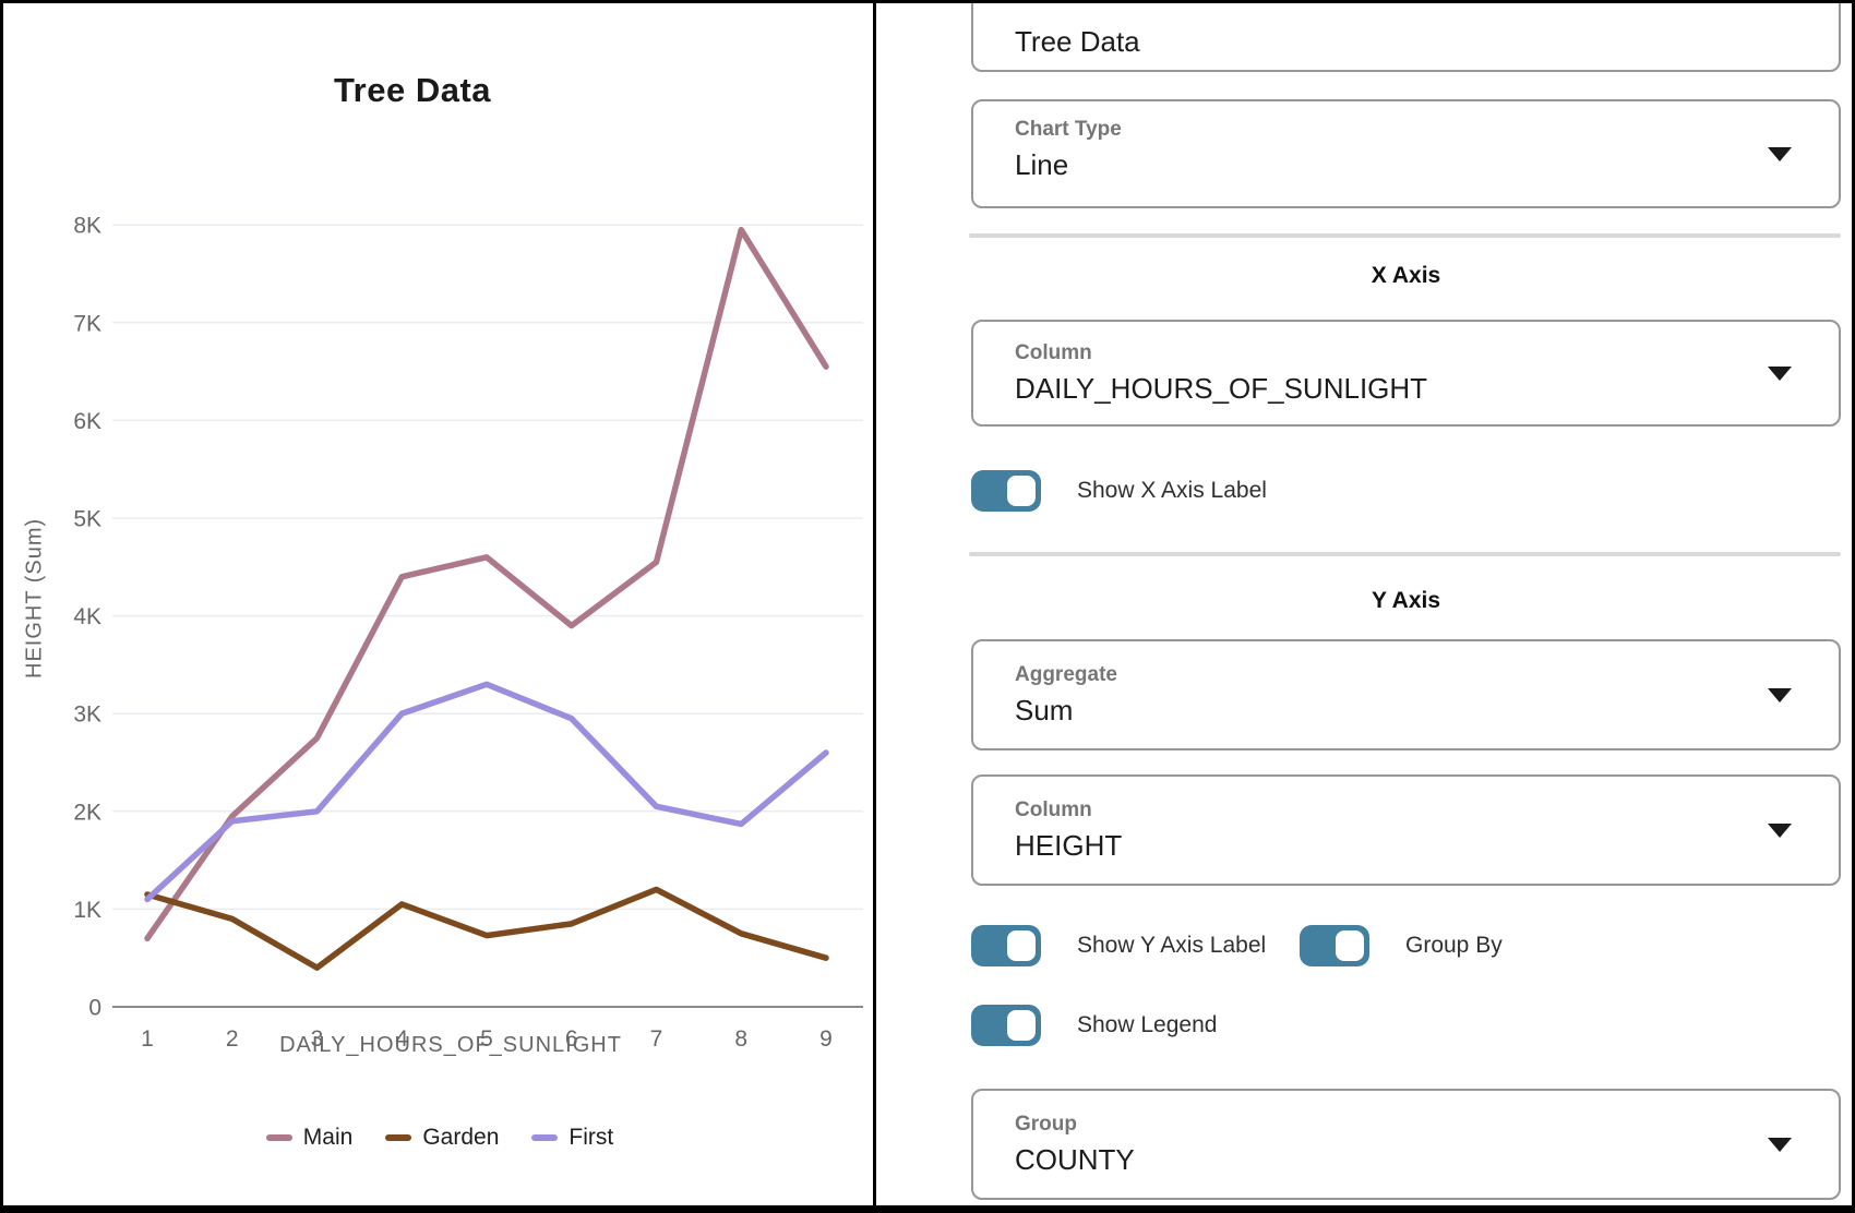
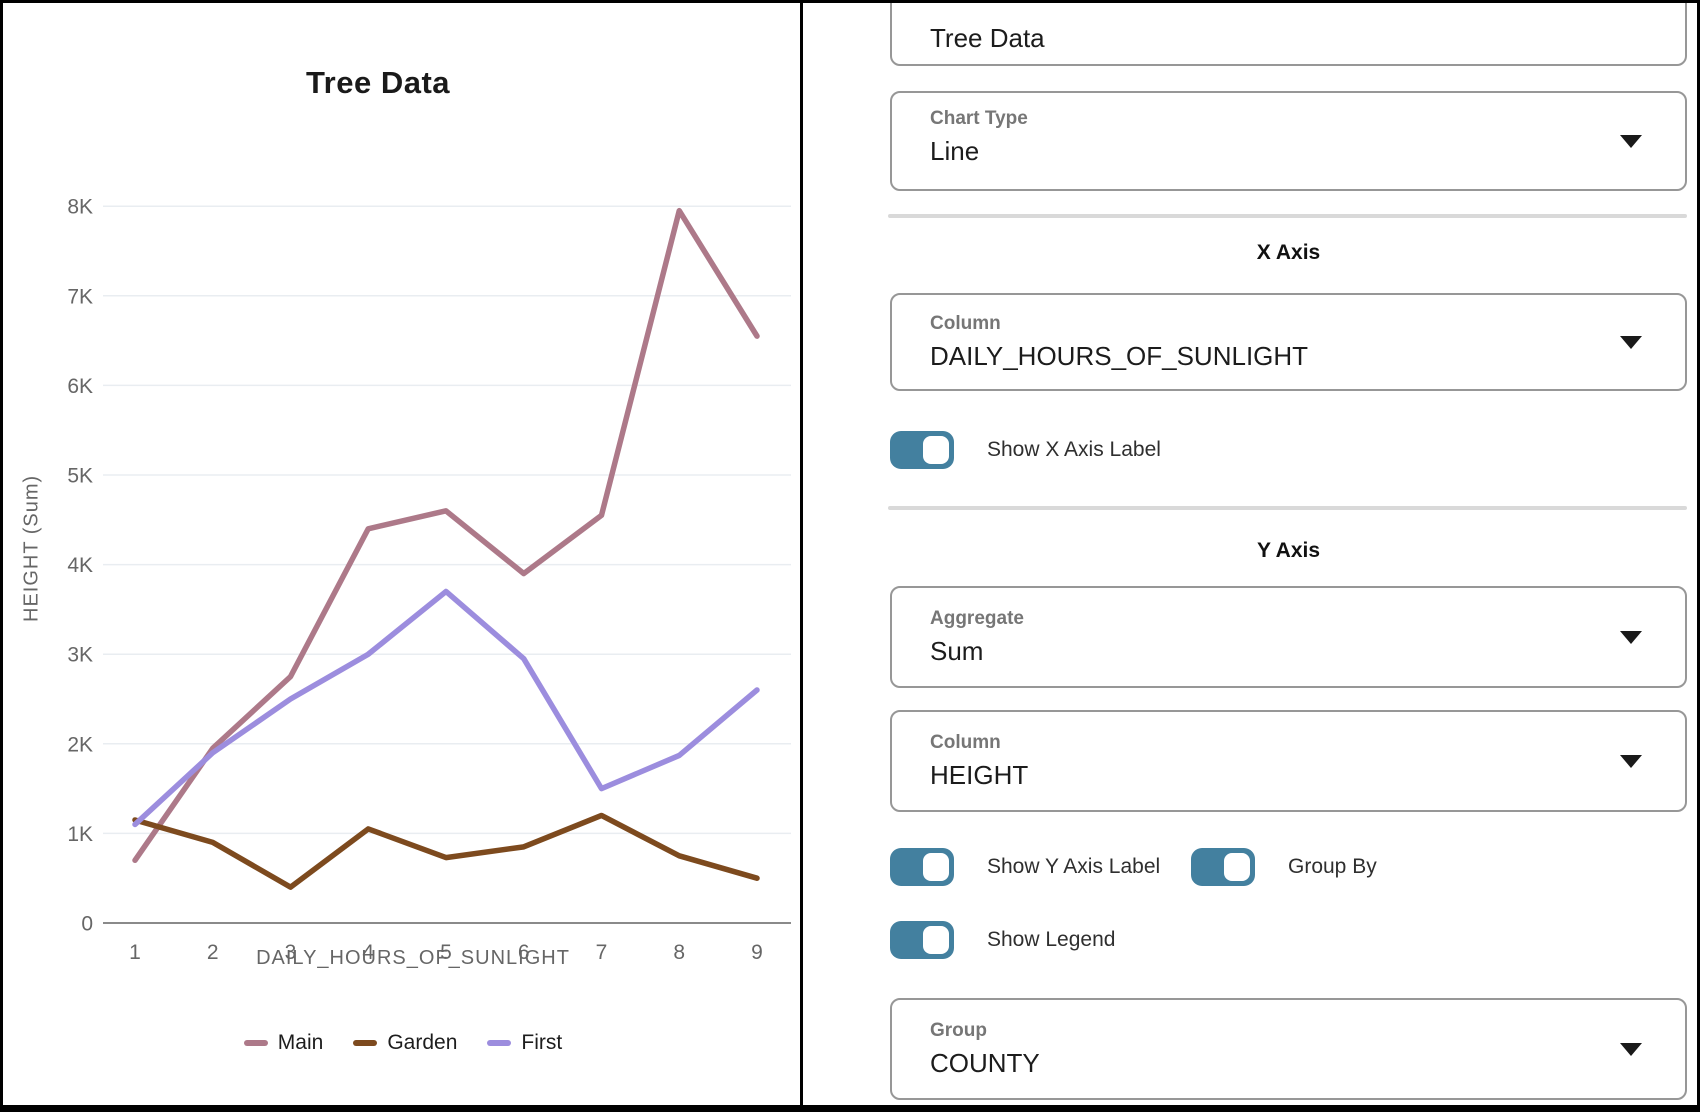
First/3: 2.0K -> 2.5K
First/5: 3.3K -> 3.7K
First/7: 2.0K -> 1.5K
